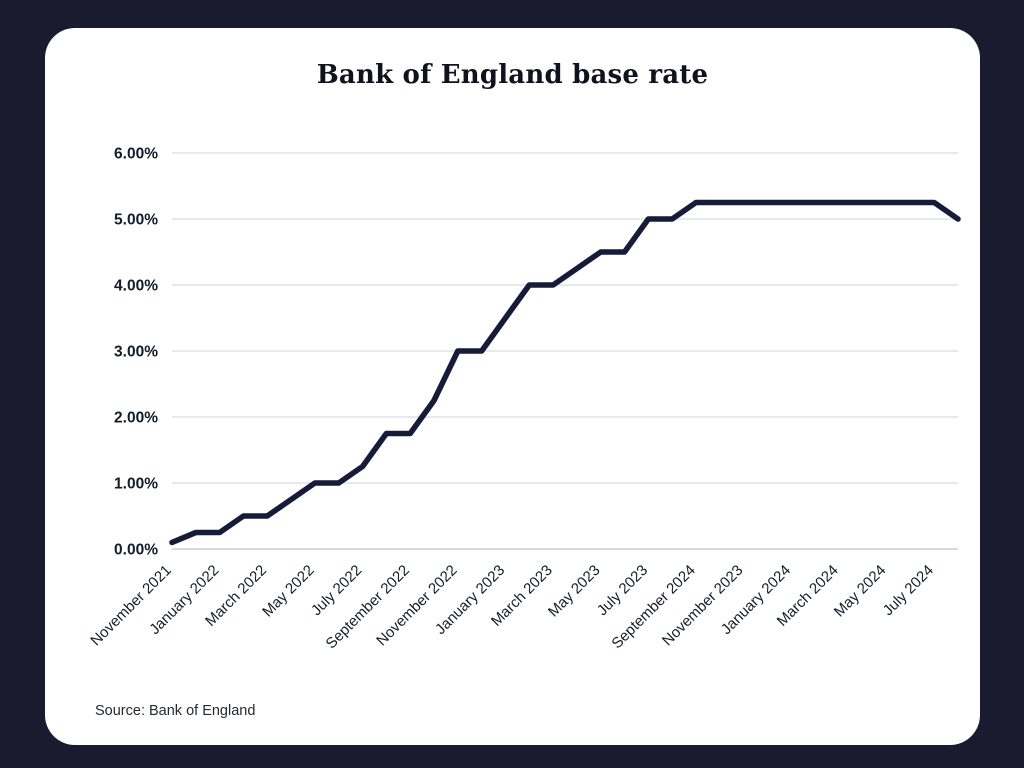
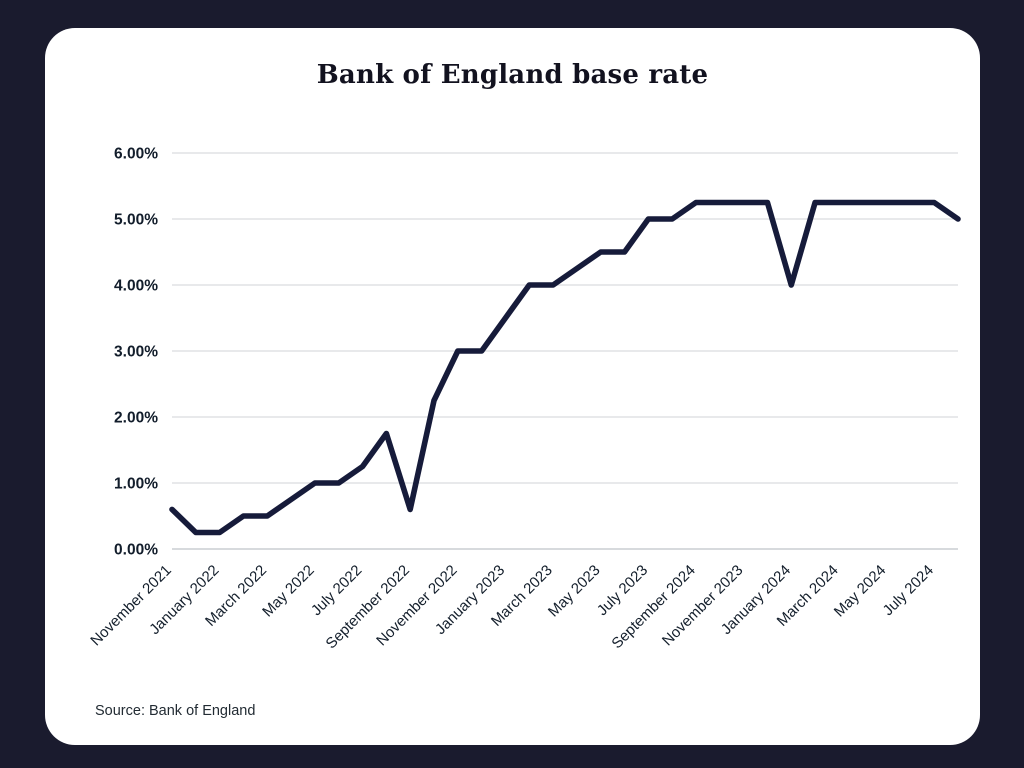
November 2021: 0.1% -> 0.6%
September 2022: 1.8% -> 0.6%
January 2024: 5.2% -> 4.0%
